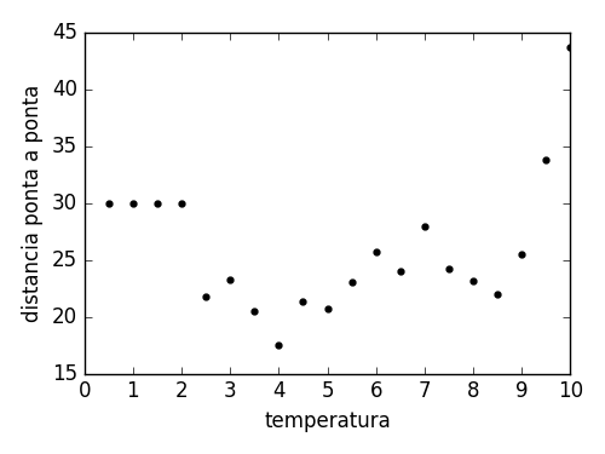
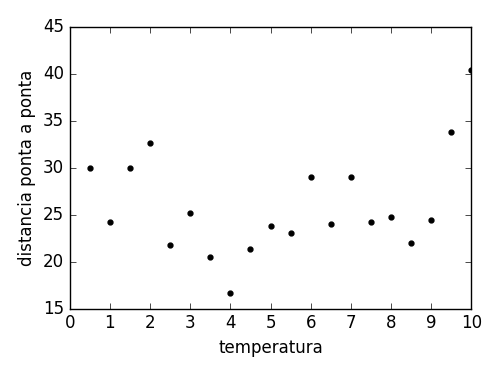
1: 30.0 -> 24.2
2: 30.0 -> 32.6
3: 23.3 -> 25.2
4: 17.5 -> 16.6
5: 20.7 -> 23.8
6: 25.7 -> 29.0
7: 28.0 -> 29.0
8: 23.1 -> 24.8
9: 25.5 -> 24.4
10: 43.7 -> 40.4
